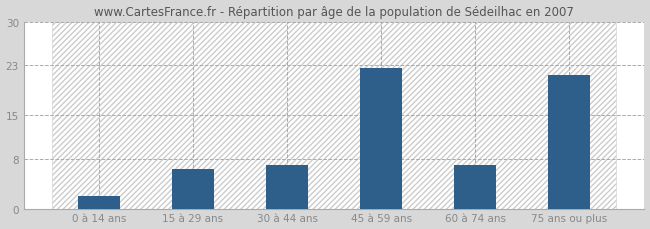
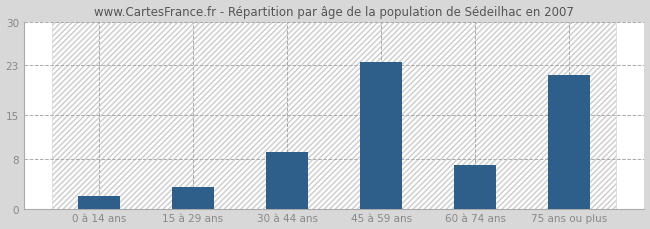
15 à 29 ans: 6.4 -> 3.5
30 à 44 ans: 7.0 -> 9.0
45 à 59 ans: 22.6 -> 23.5
